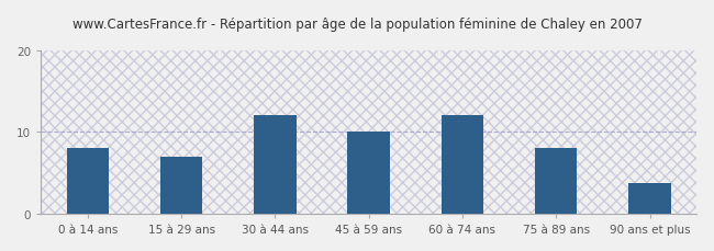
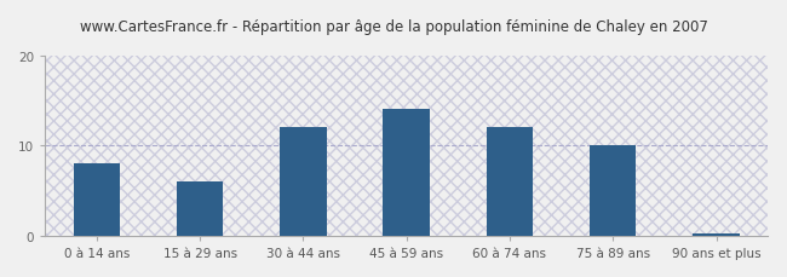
15 à 29 ans: 7.0 -> 6.0
45 à 59 ans: 10.0 -> 14.0
75 à 89 ans: 8.0 -> 10.0
90 ans et plus: 3.8 -> 0.3
